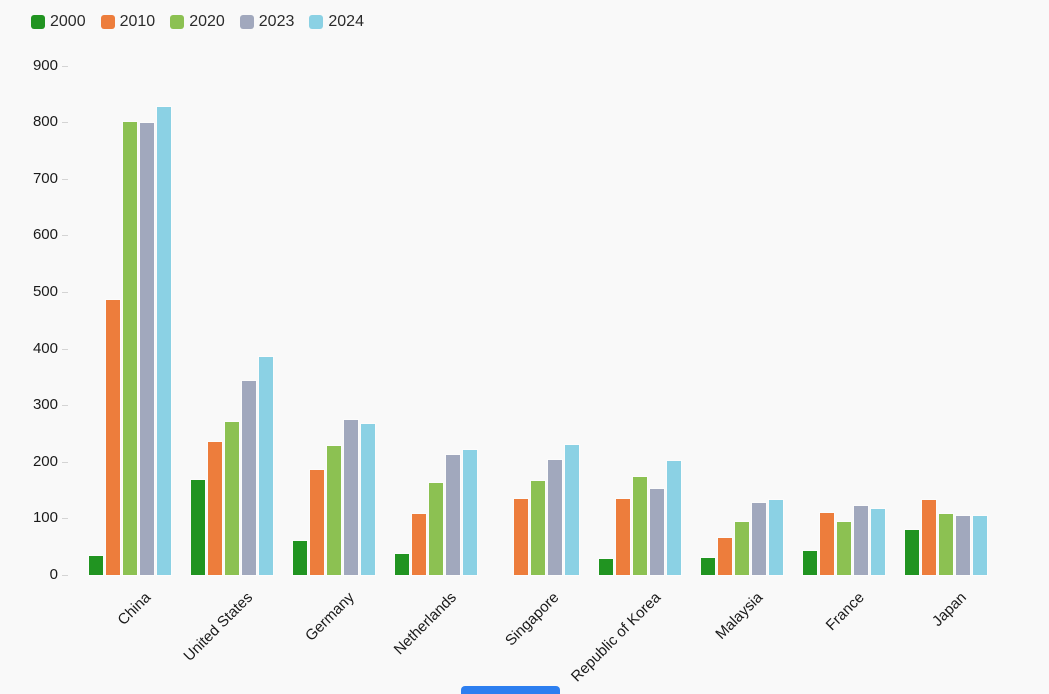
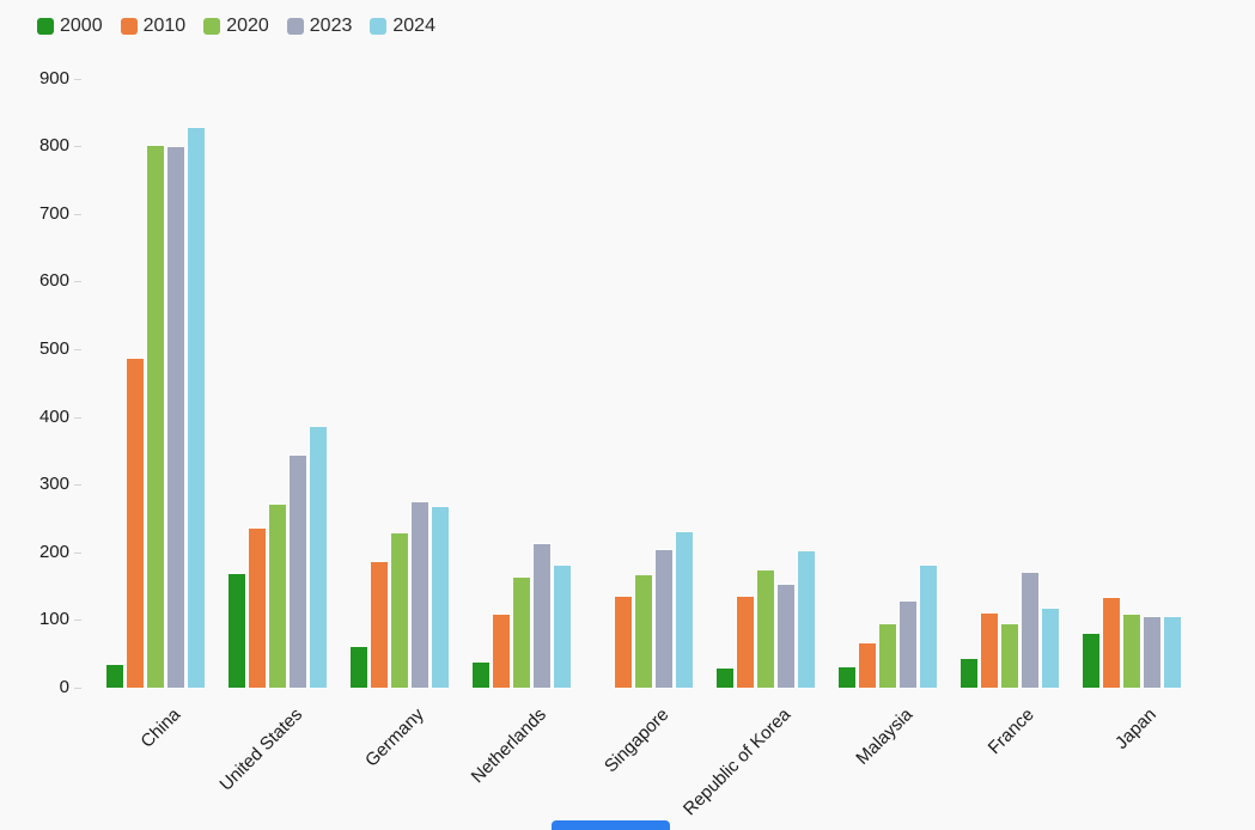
2024/Netherlands: 220 -> 180
2024/Malaysia: 130 -> 180
2023/France: 120 -> 170
